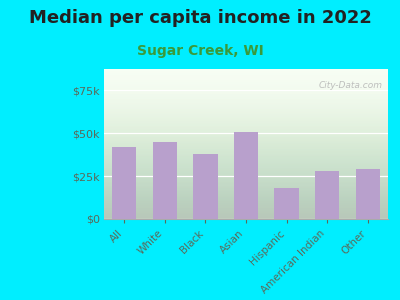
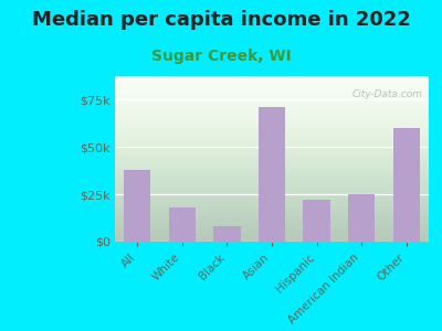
All: $42k -> $38k
White: $45k -> $18k
Black: $38k -> $8k
Asian: $51k -> $71k
Hispanic: $18k -> $22k
American Indian: $28k -> $25k
Other: $29k -> $60k
